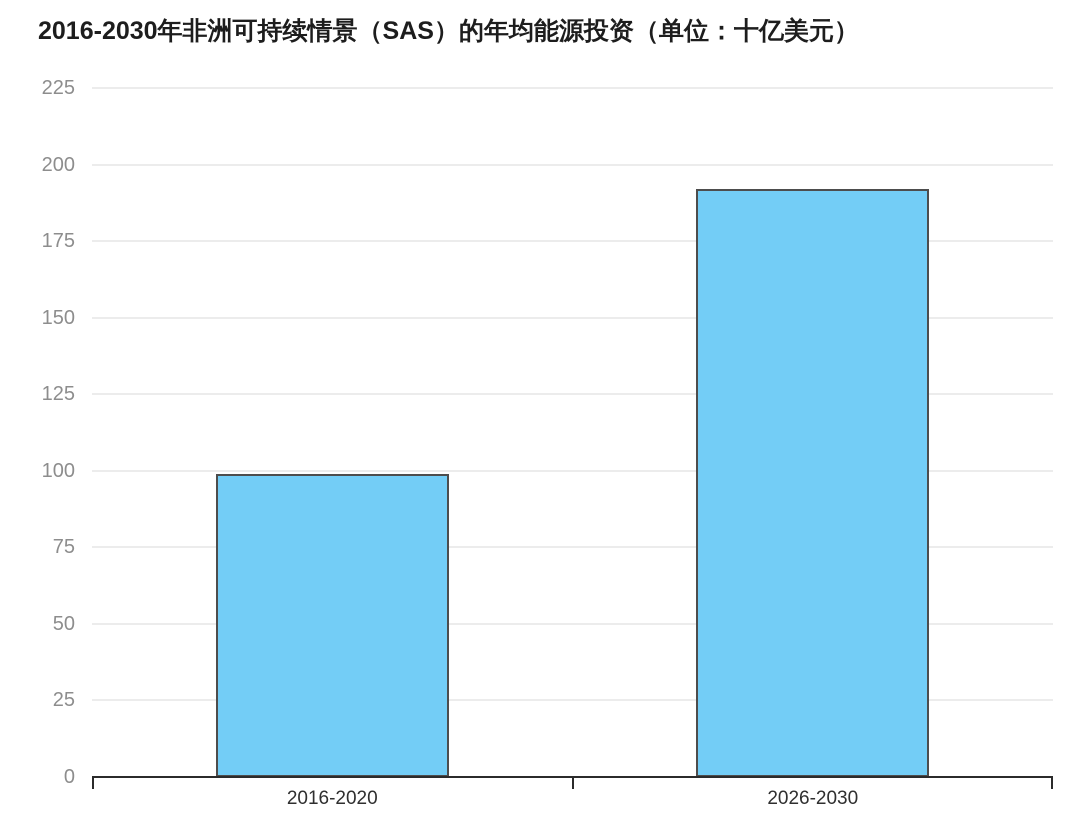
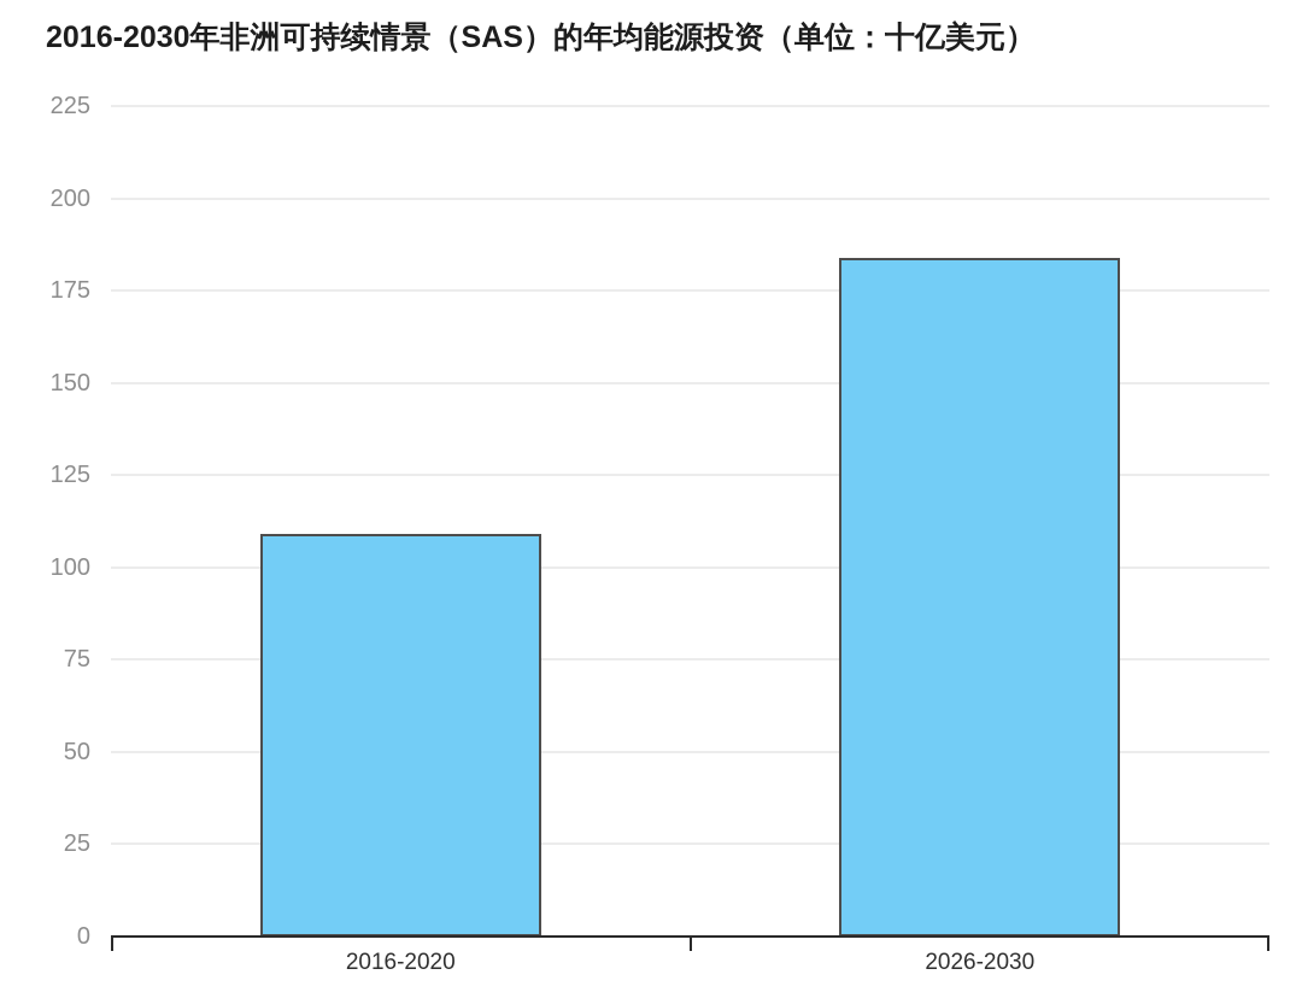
2016-2020: 99 -> 109
2026-2030: 192 -> 184
